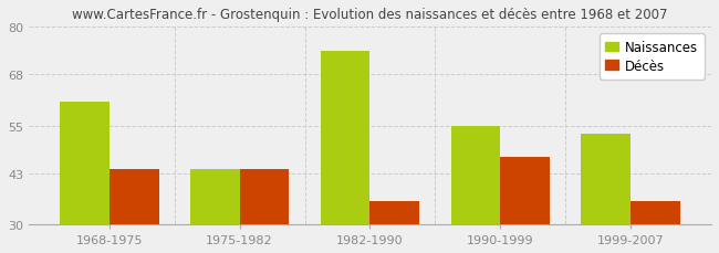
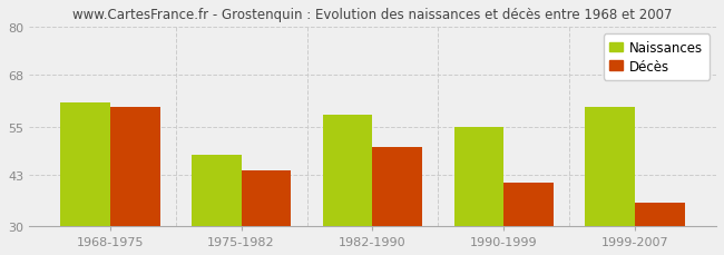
Décès/1968-1975: 44 -> 60
Naissances/1975-1982: 44 -> 48
Naissances/1982-1990: 74 -> 58
Décès/1982-1990: 36 -> 50
Décès/1990-1999: 47 -> 41
Naissances/1999-2007: 53 -> 60
